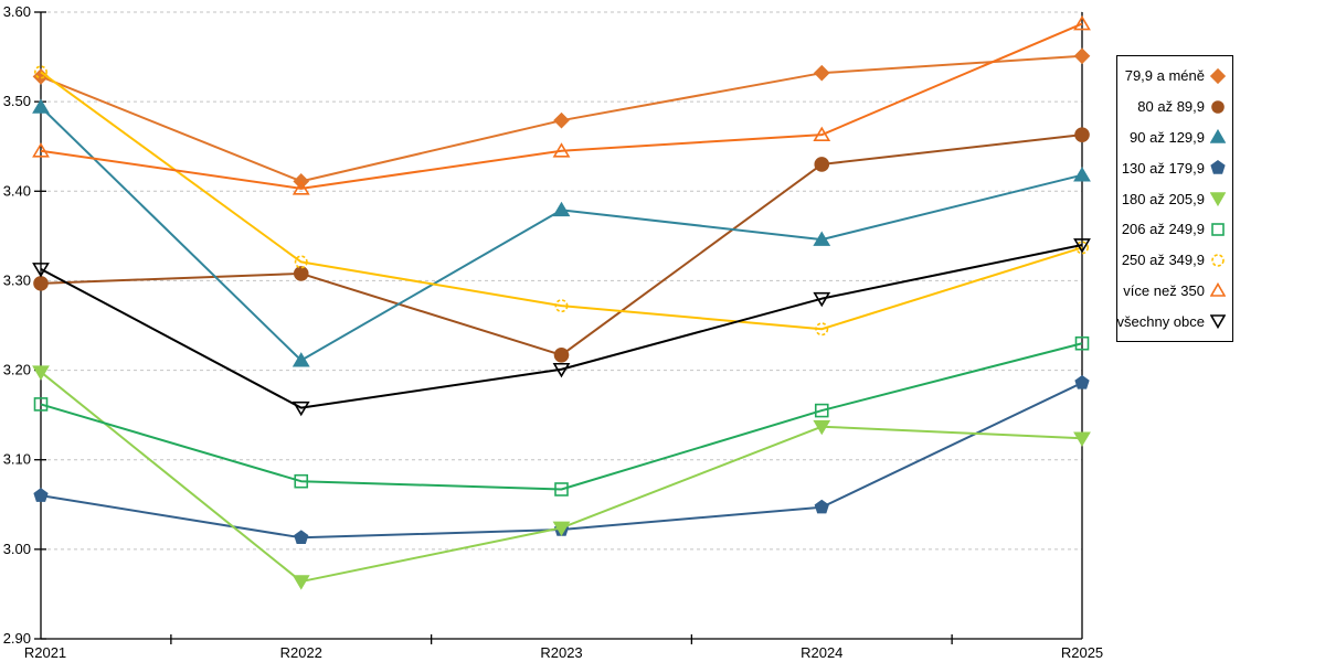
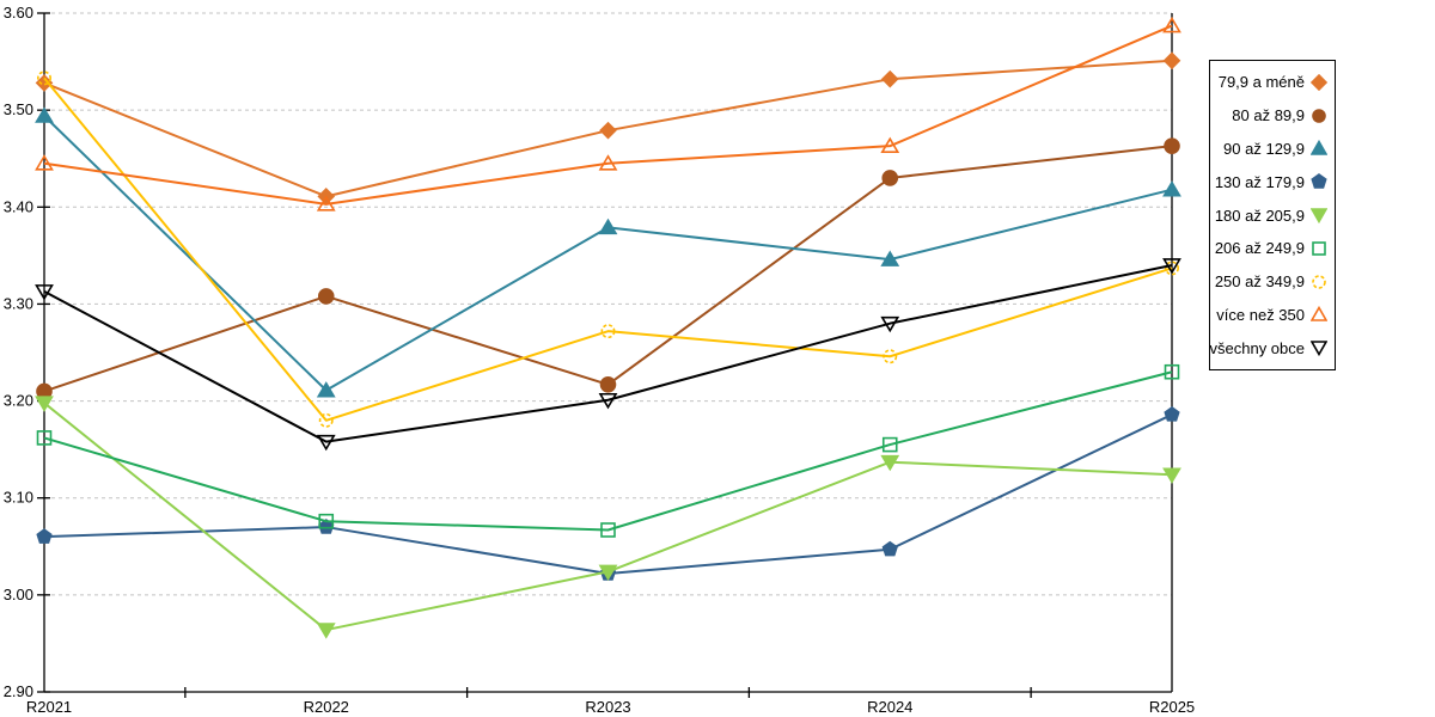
80 až 89,9/R2021: 3.30 -> 3.21
130 až 179,9/R2022: 3.01 -> 3.07
250 až 349,9/R2022: 3.32 -> 3.18
